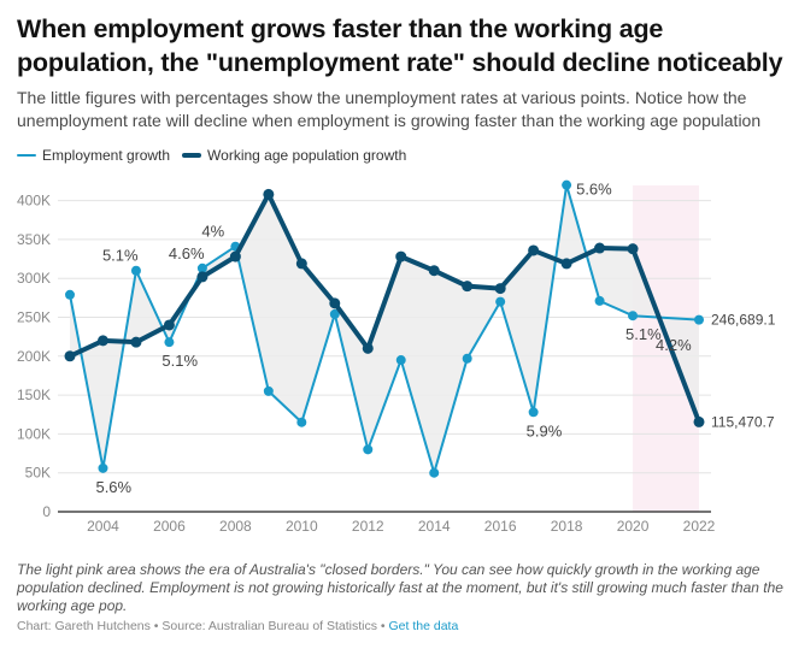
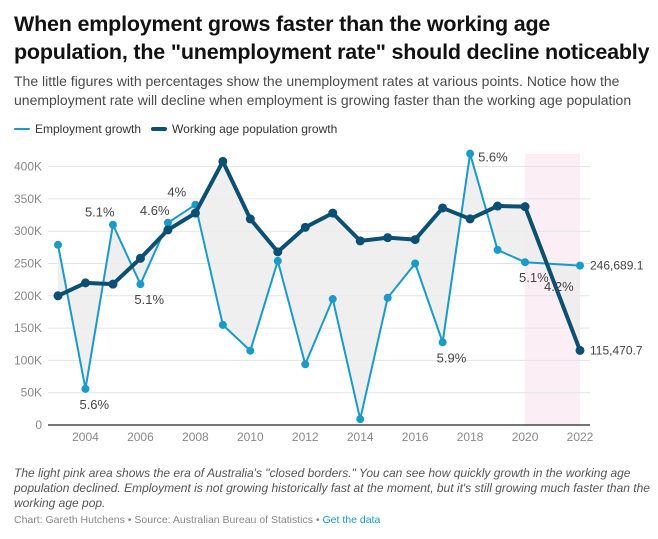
Working age population growth/2006: 240K -> 260K
Employment growth/2012: 80K -> 90K
Working age population growth/2012: 210K -> 310K
Employment growth/2014: 50K -> 10K
Working age population growth/2014: 310K -> 280K
Employment growth/2016: 270K -> 250K
